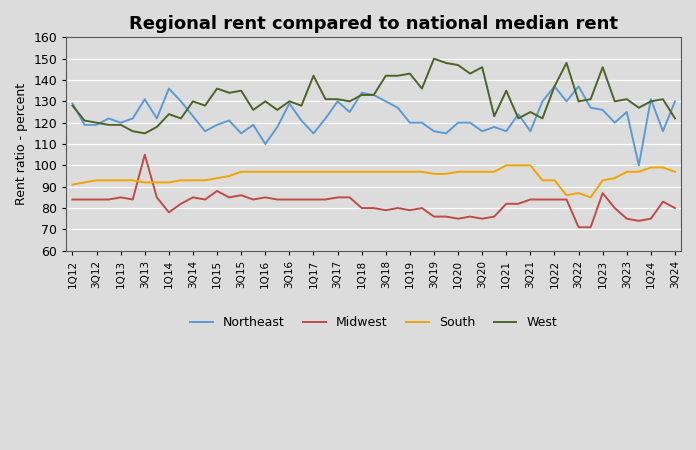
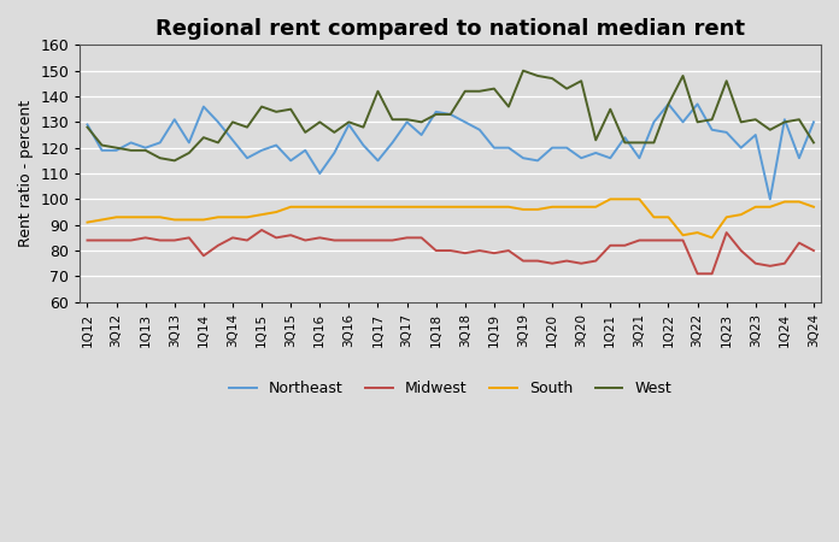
Midwest/3Q13: 105 -> 84
West/3Q21: 125 -> 122
